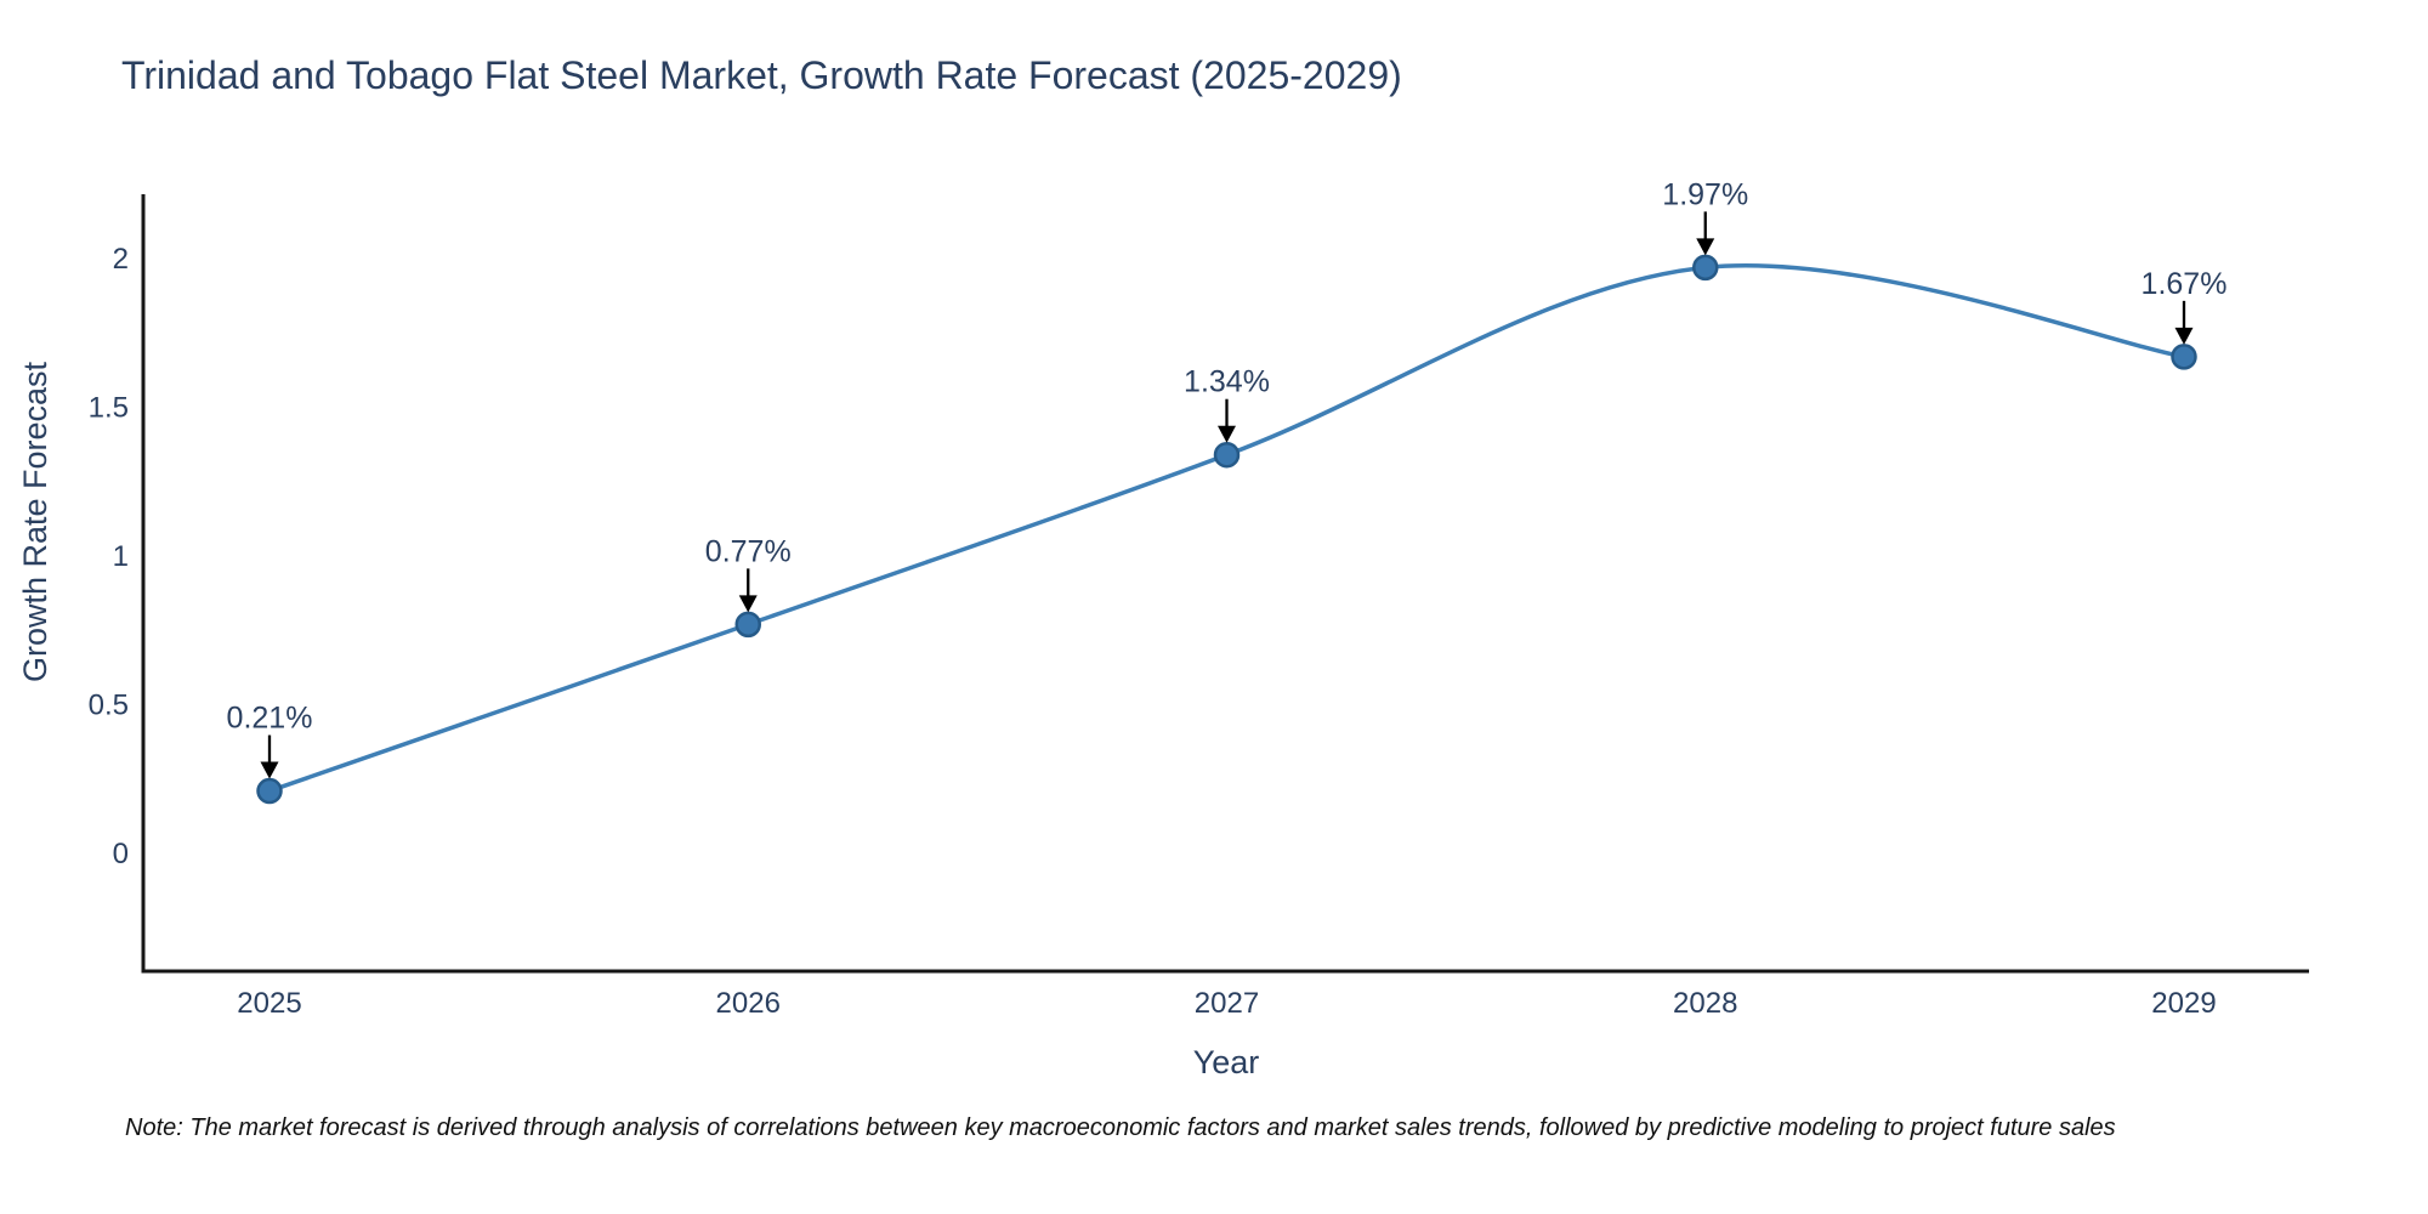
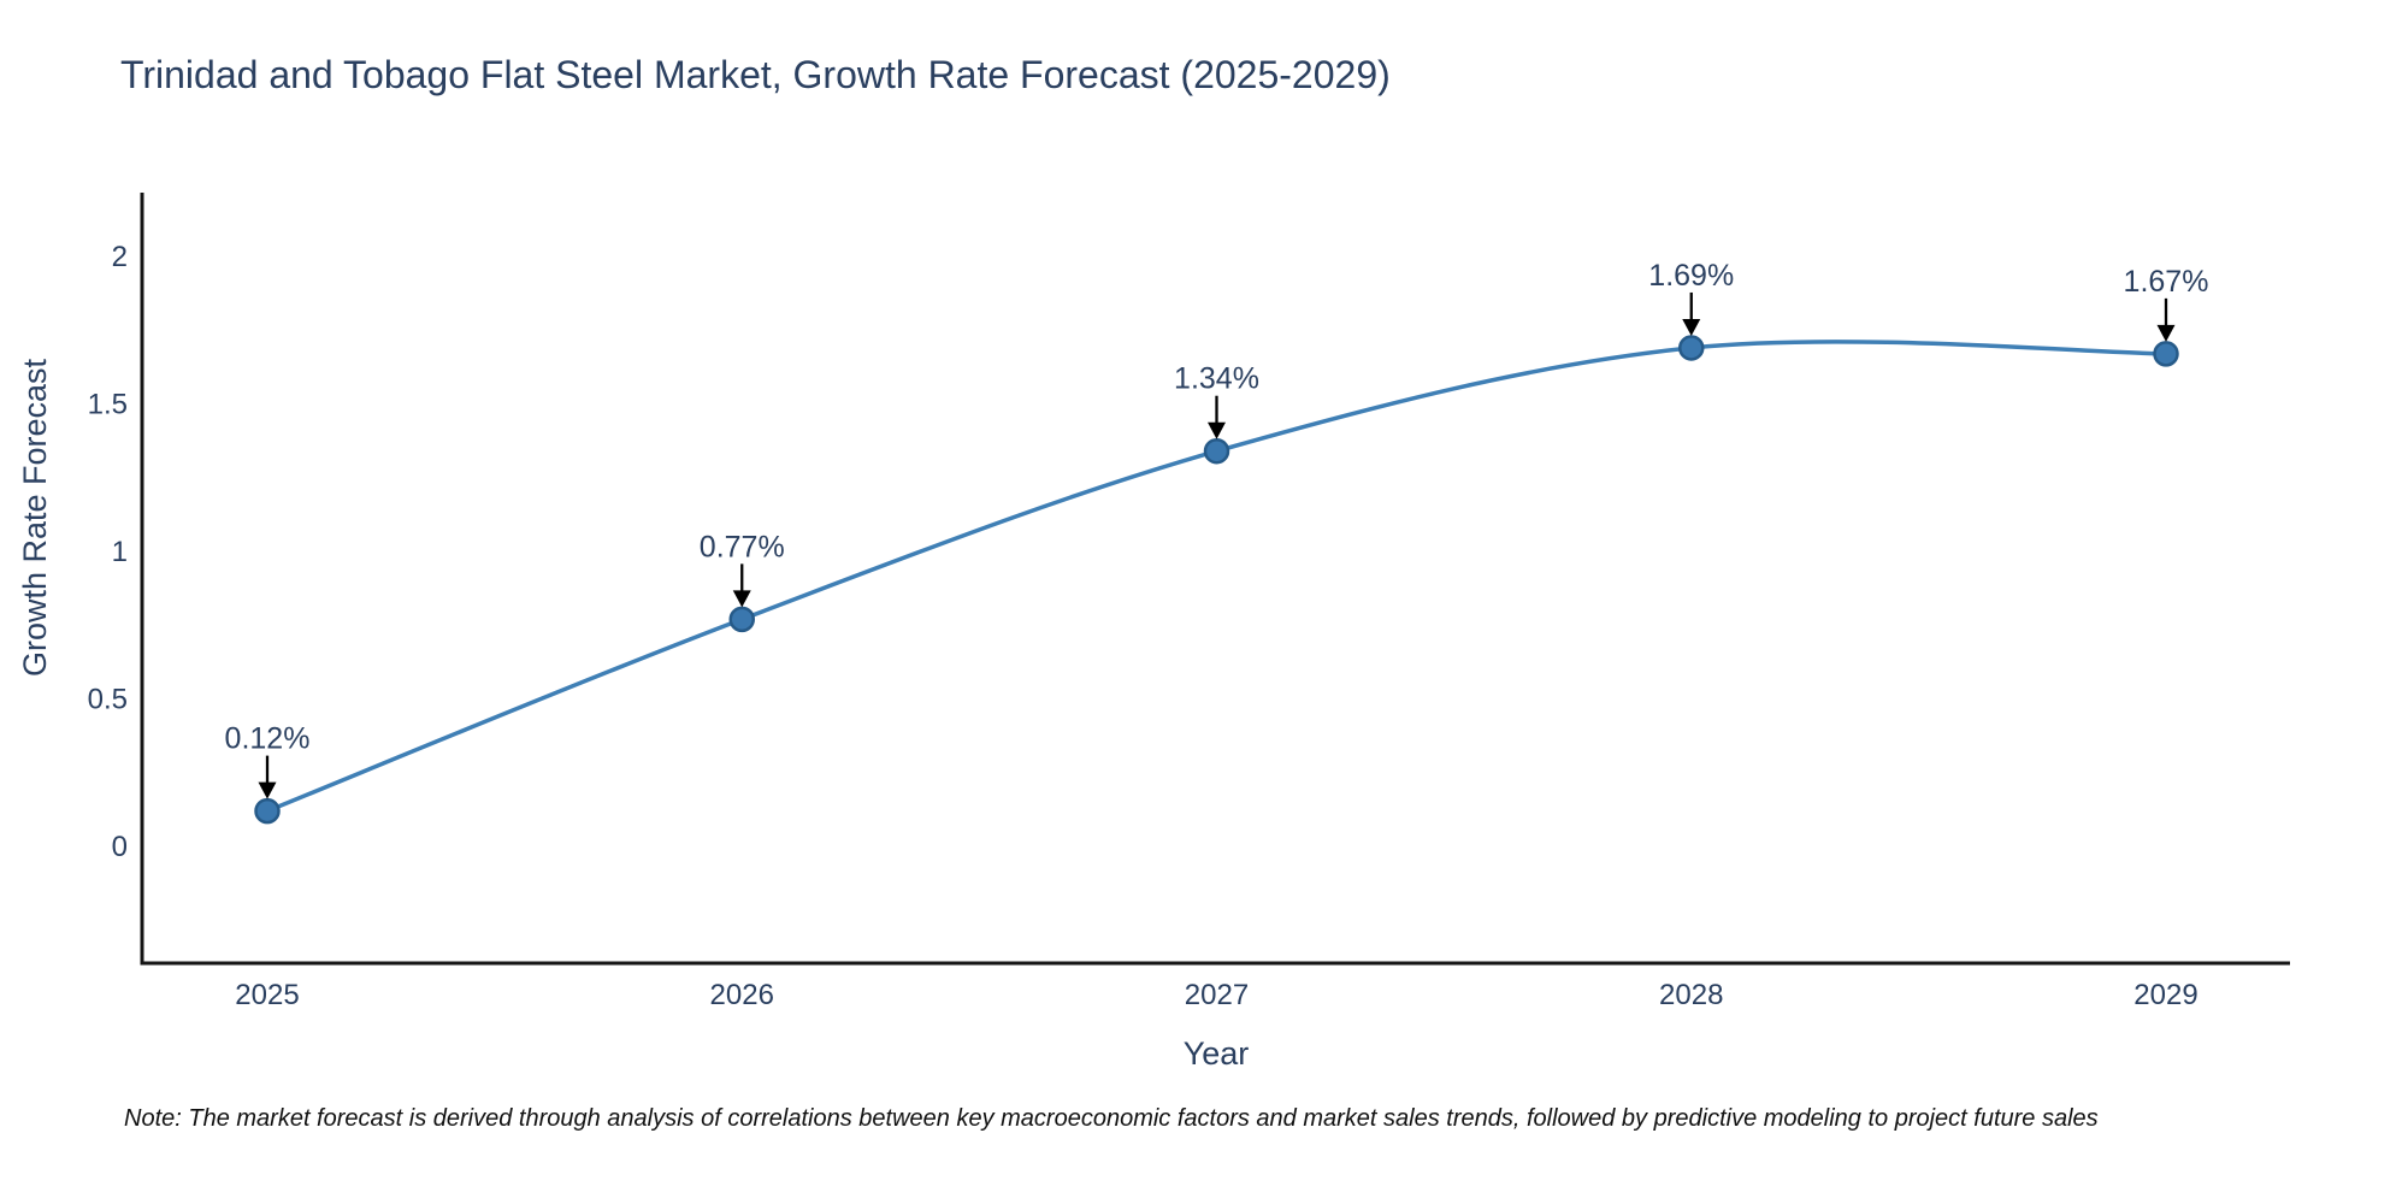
2025: 0.21% -> 0.12%
2028: 1.97% -> 1.69%
